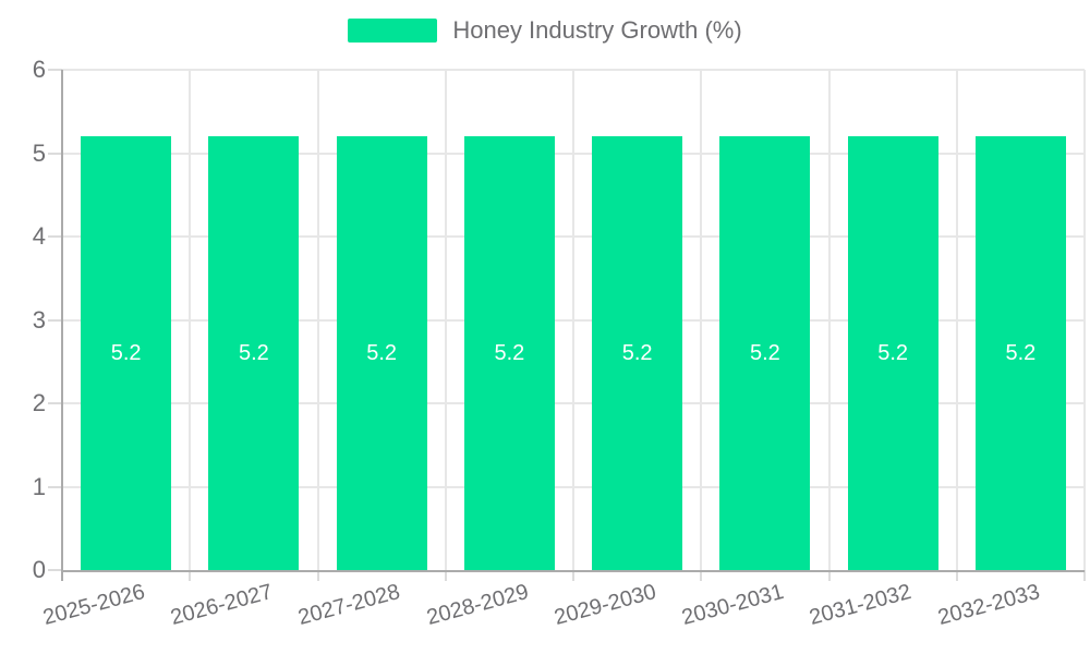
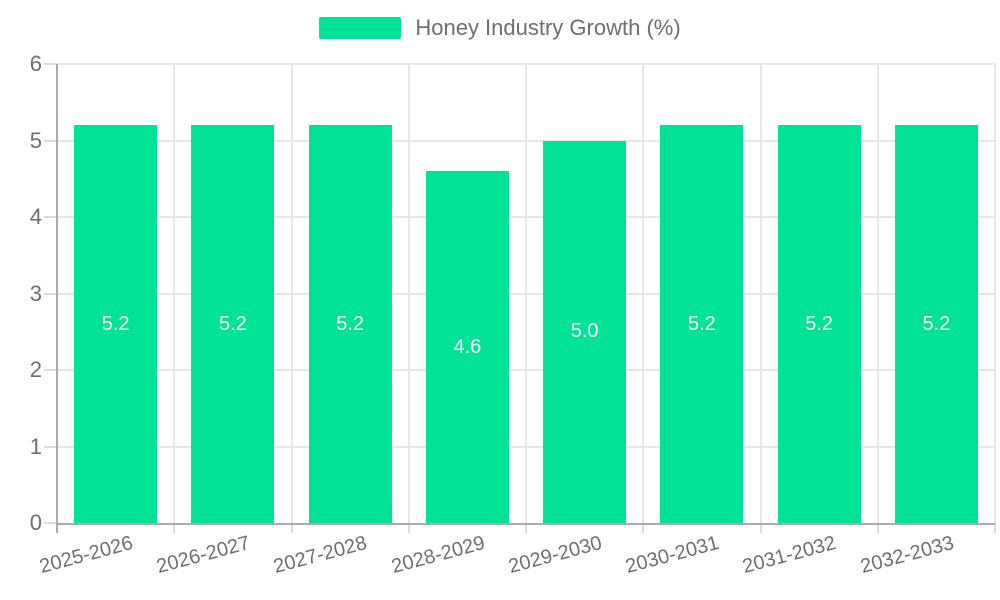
2028-2029: 5.2 -> 4.6
2029-2030: 5.2 -> 5.0
